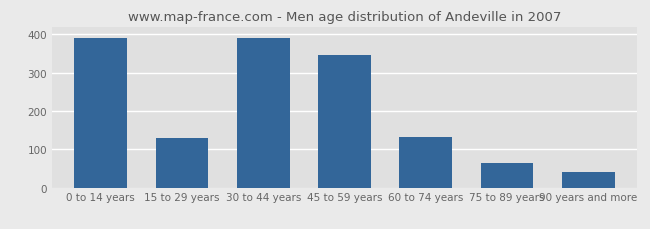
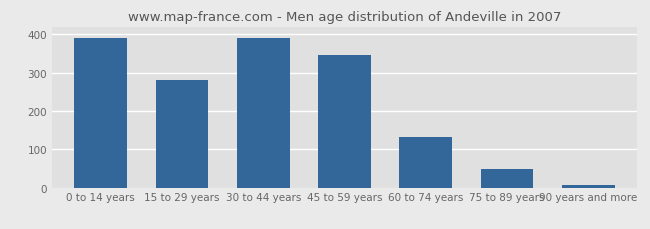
15 to 29 years: 130 -> 280
75 to 89 years: 65 -> 48
90 years and more: 40 -> 8
